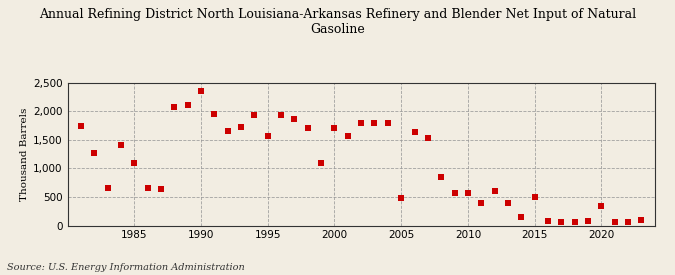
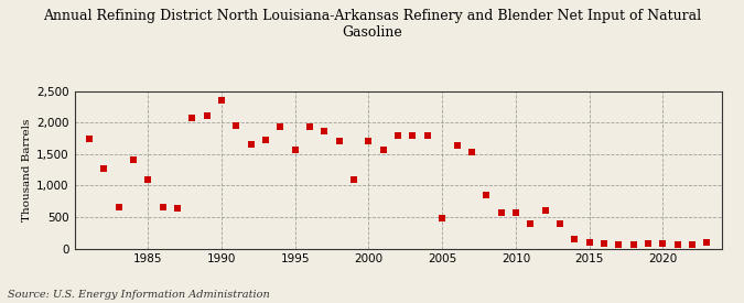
2015: 500 -> 100
2020: 340 -> 70
